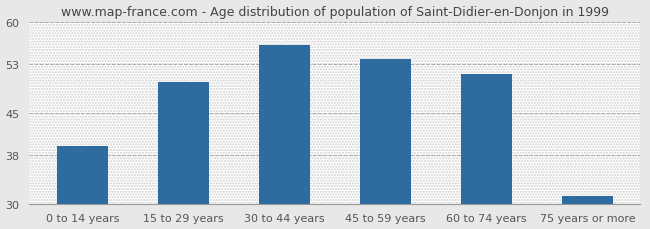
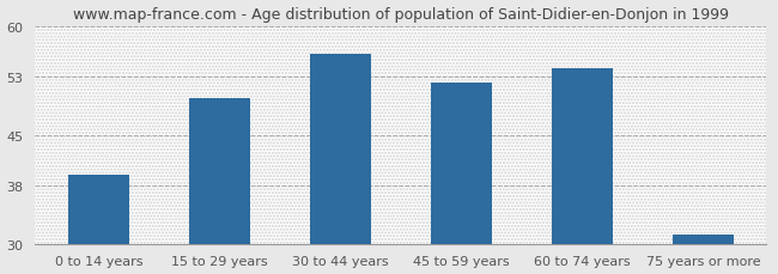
45 to 59 years: 53.8 -> 52.2
60 to 74 years: 51.4 -> 54.2
